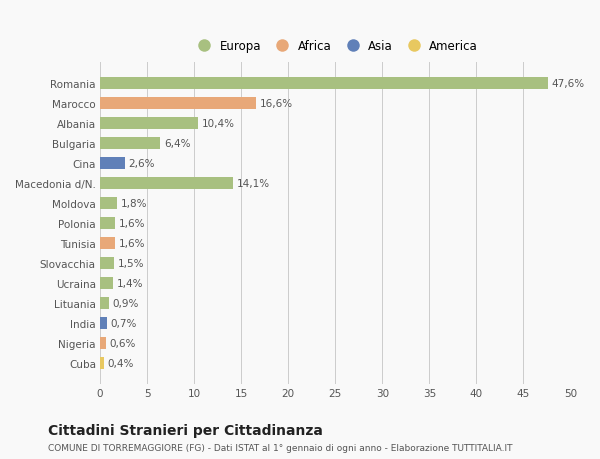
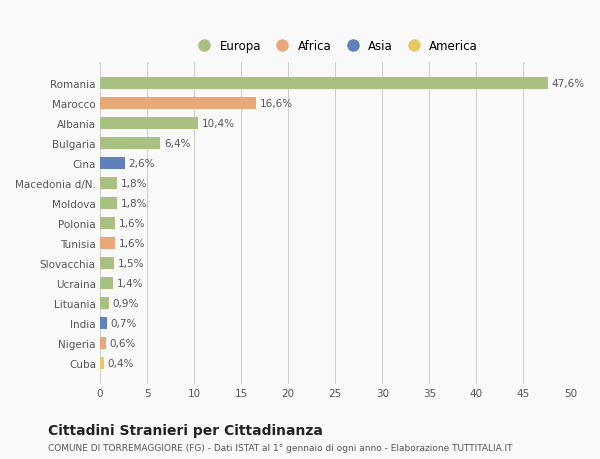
Macedonia d/N.: 14,1% -> 1,8%
